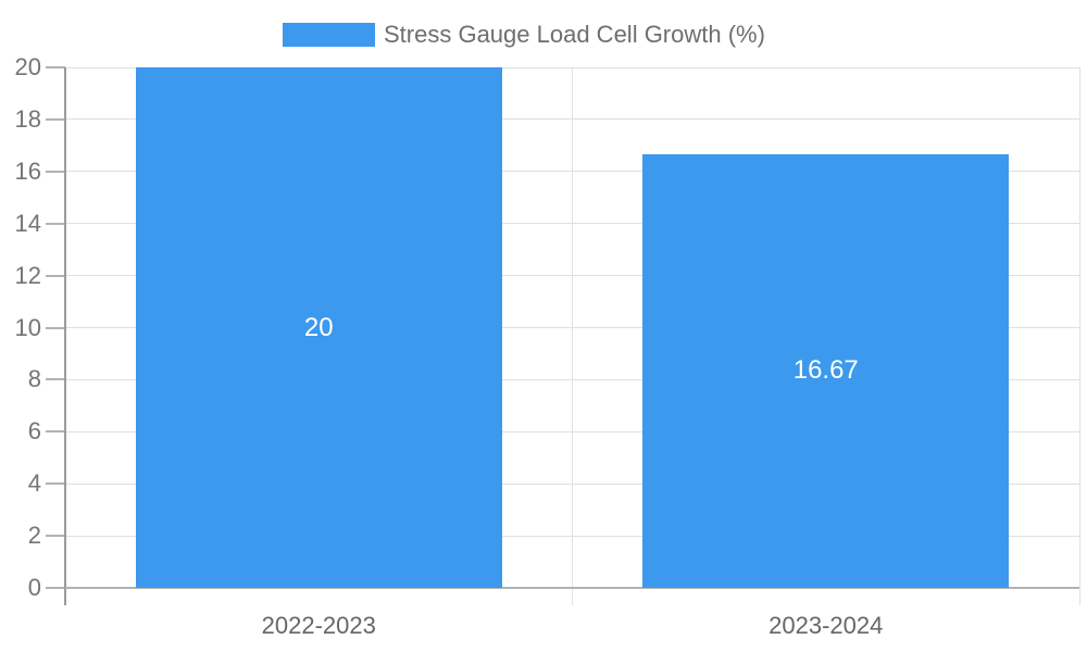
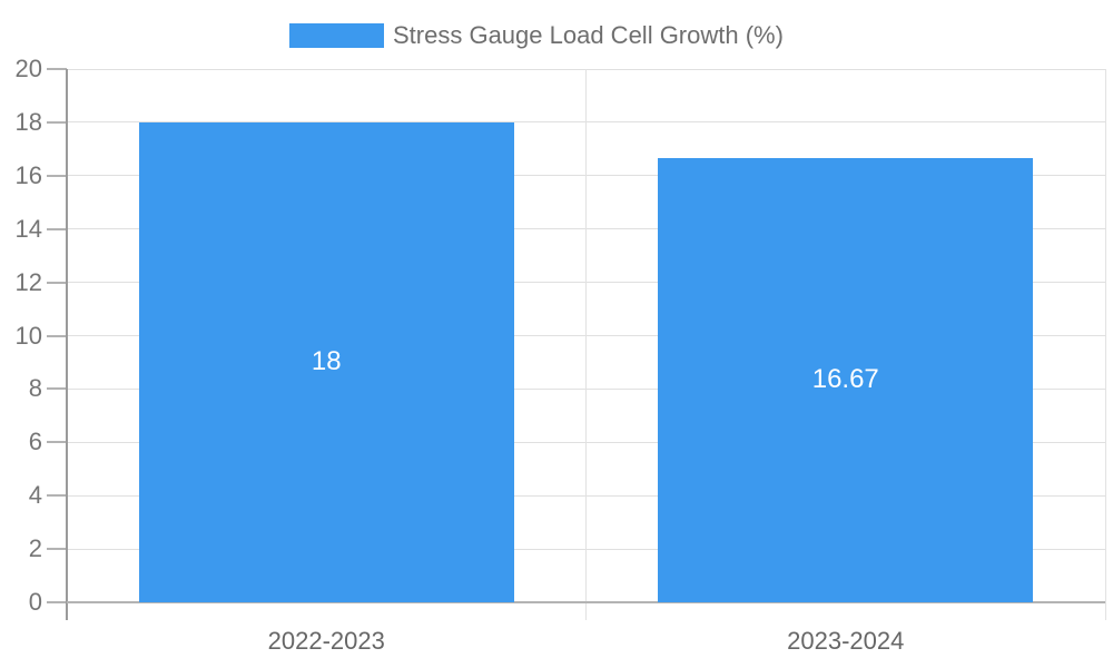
2022-2023: 20 -> 18
